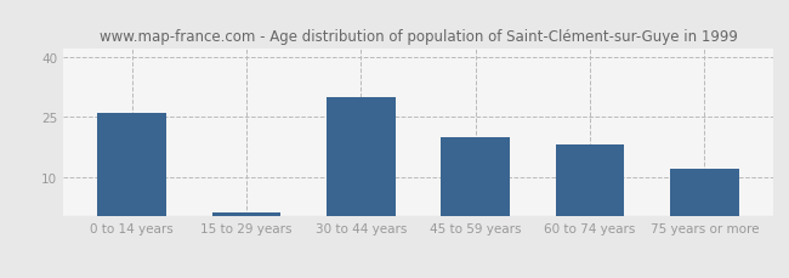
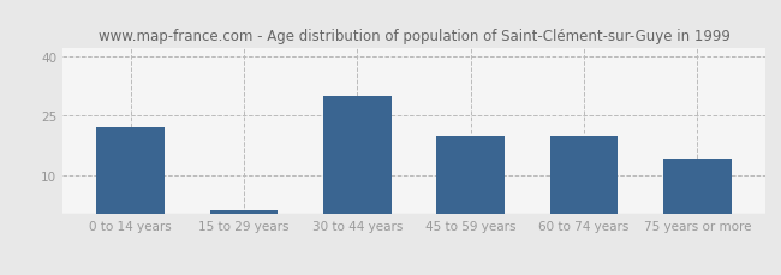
0 to 14 years: 26 -> 22
60 to 74 years: 18 -> 20
75 years or more: 12 -> 14
